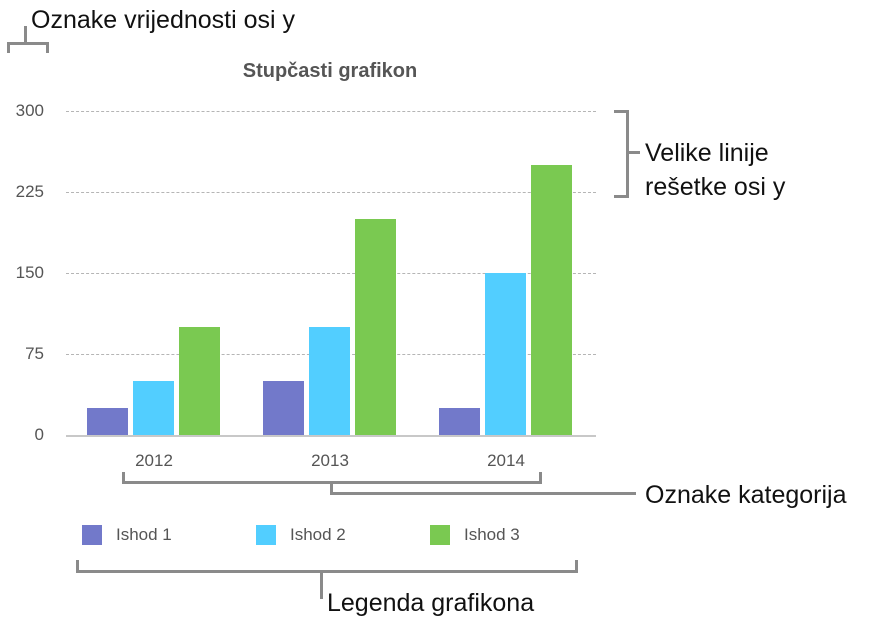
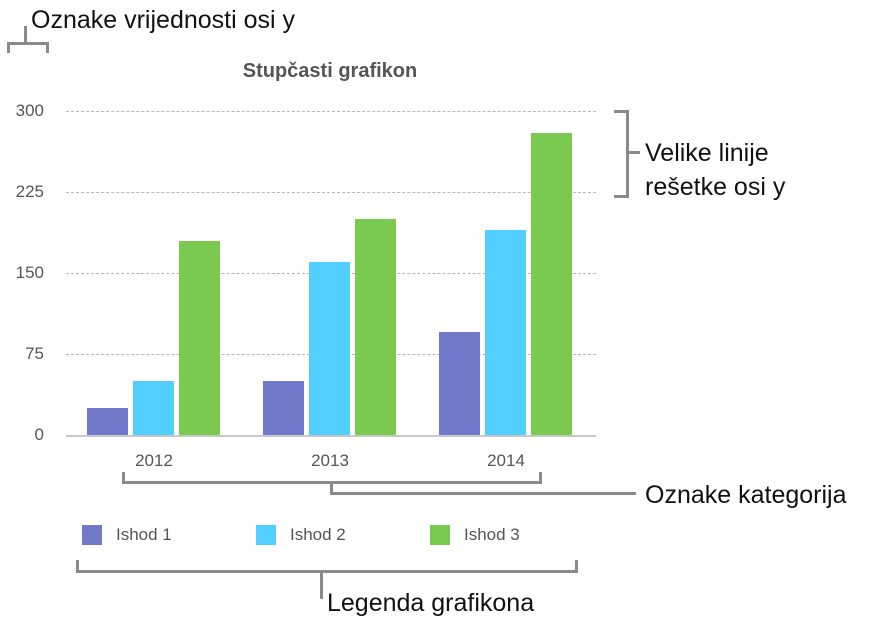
Ishod 3/2012: 100 -> 180
Ishod 2/2013: 100 -> 160
Ishod 1/2014: 25 -> 95
Ishod 2/2014: 150 -> 190
Ishod 3/2014: 250 -> 280
